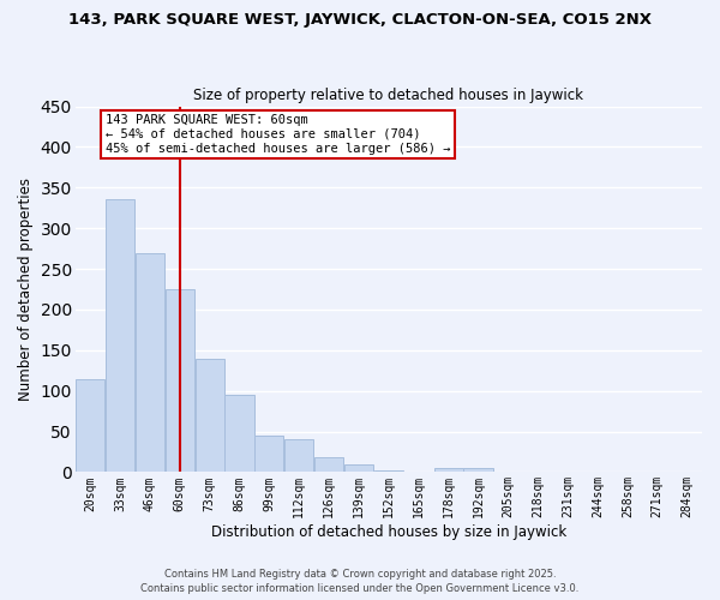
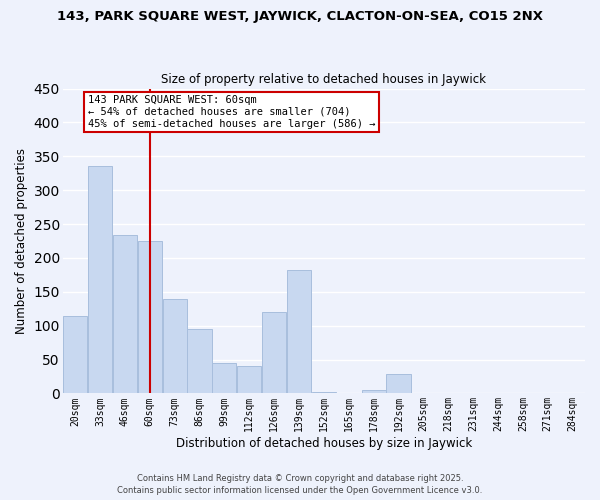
46sqm: 270 -> 234
126sqm: 18 -> 120
139sqm: 10 -> 182
192sqm: 5 -> 28
